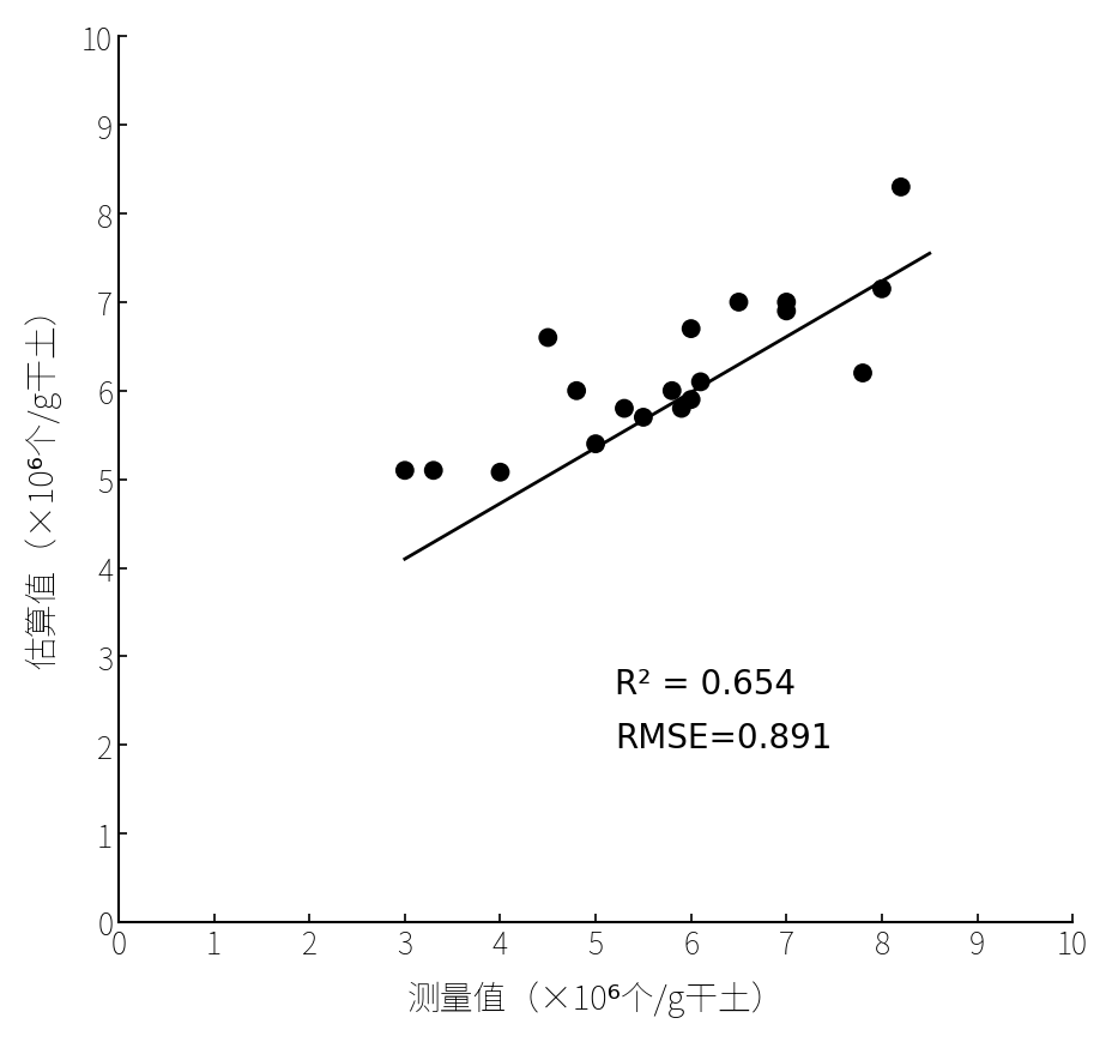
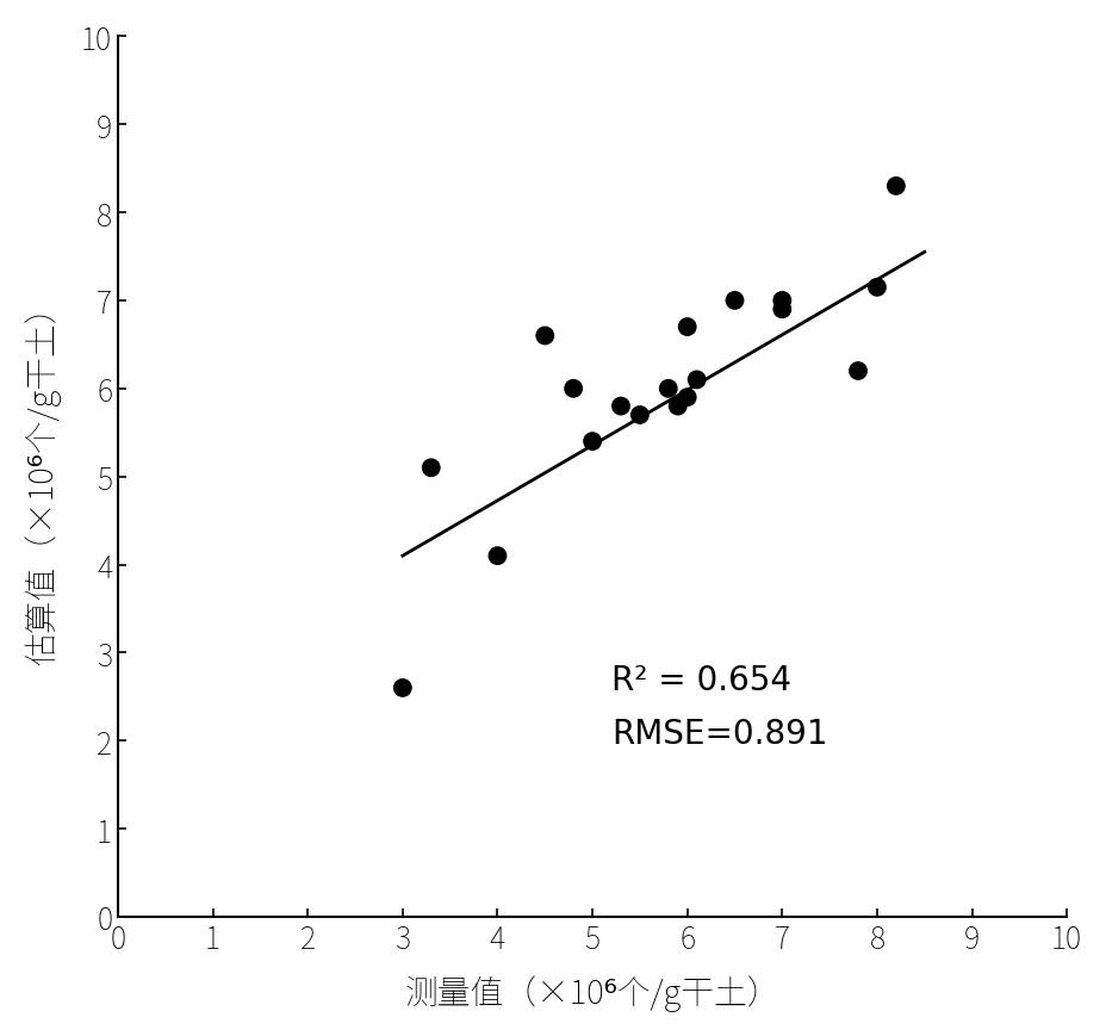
3: 5.10 -> 2.60
4: 5.08 -> 4.10
